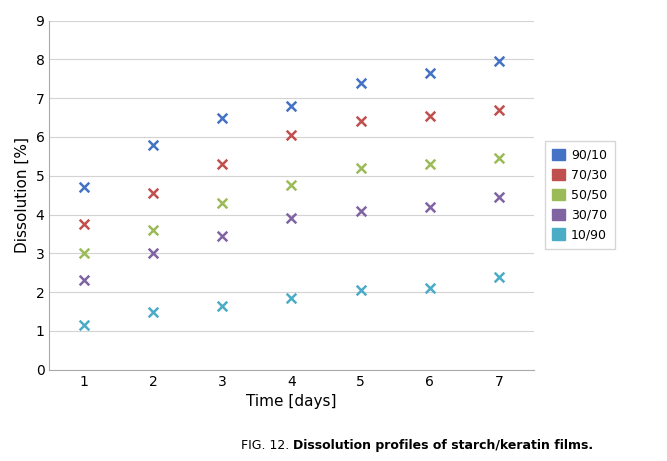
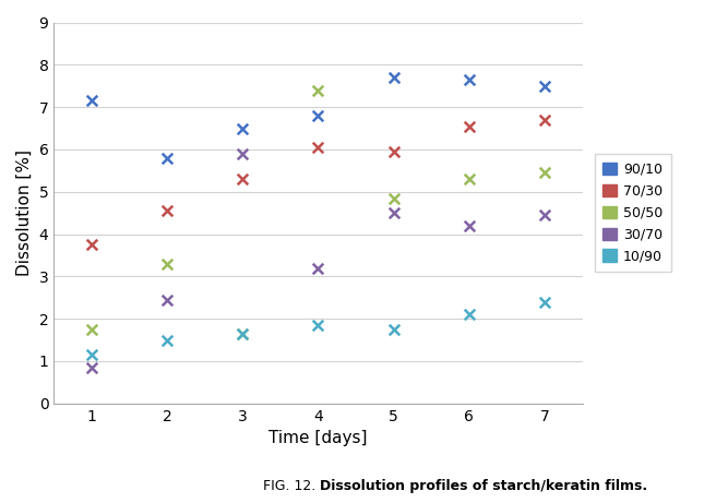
90/10/1: 4.70 -> 7.15
50/50/1: 3.00 -> 1.75
30/70/1: 2.30 -> 0.85
50/50/2: 3.60 -> 3.30
30/70/2: 3.00 -> 2.45
50/50/3: 4.30 -> 1.65
30/70/3: 3.45 -> 5.90
50/50/4: 4.75 -> 7.40
30/70/4: 3.90 -> 3.20
90/10/5: 7.40 -> 7.70
70/30/5: 6.40 -> 5.95
50/50/5: 5.20 -> 4.85
30/70/5: 4.10 -> 4.50
10/90/5: 2.05 -> 1.75
90/10/7: 7.95 -> 7.50
